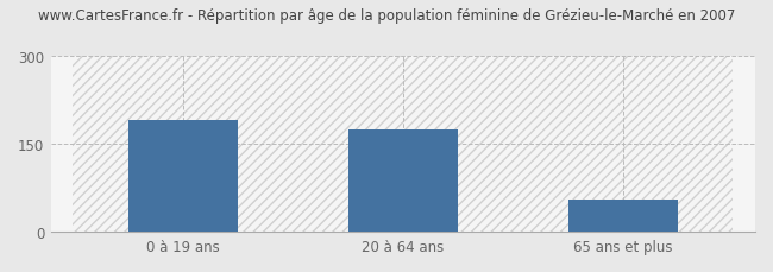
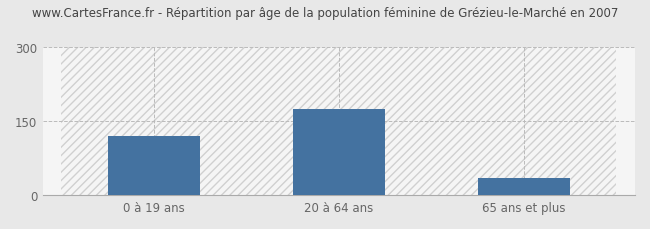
0 à 19 ans: 190 -> 120
65 ans et plus: 55 -> 35
